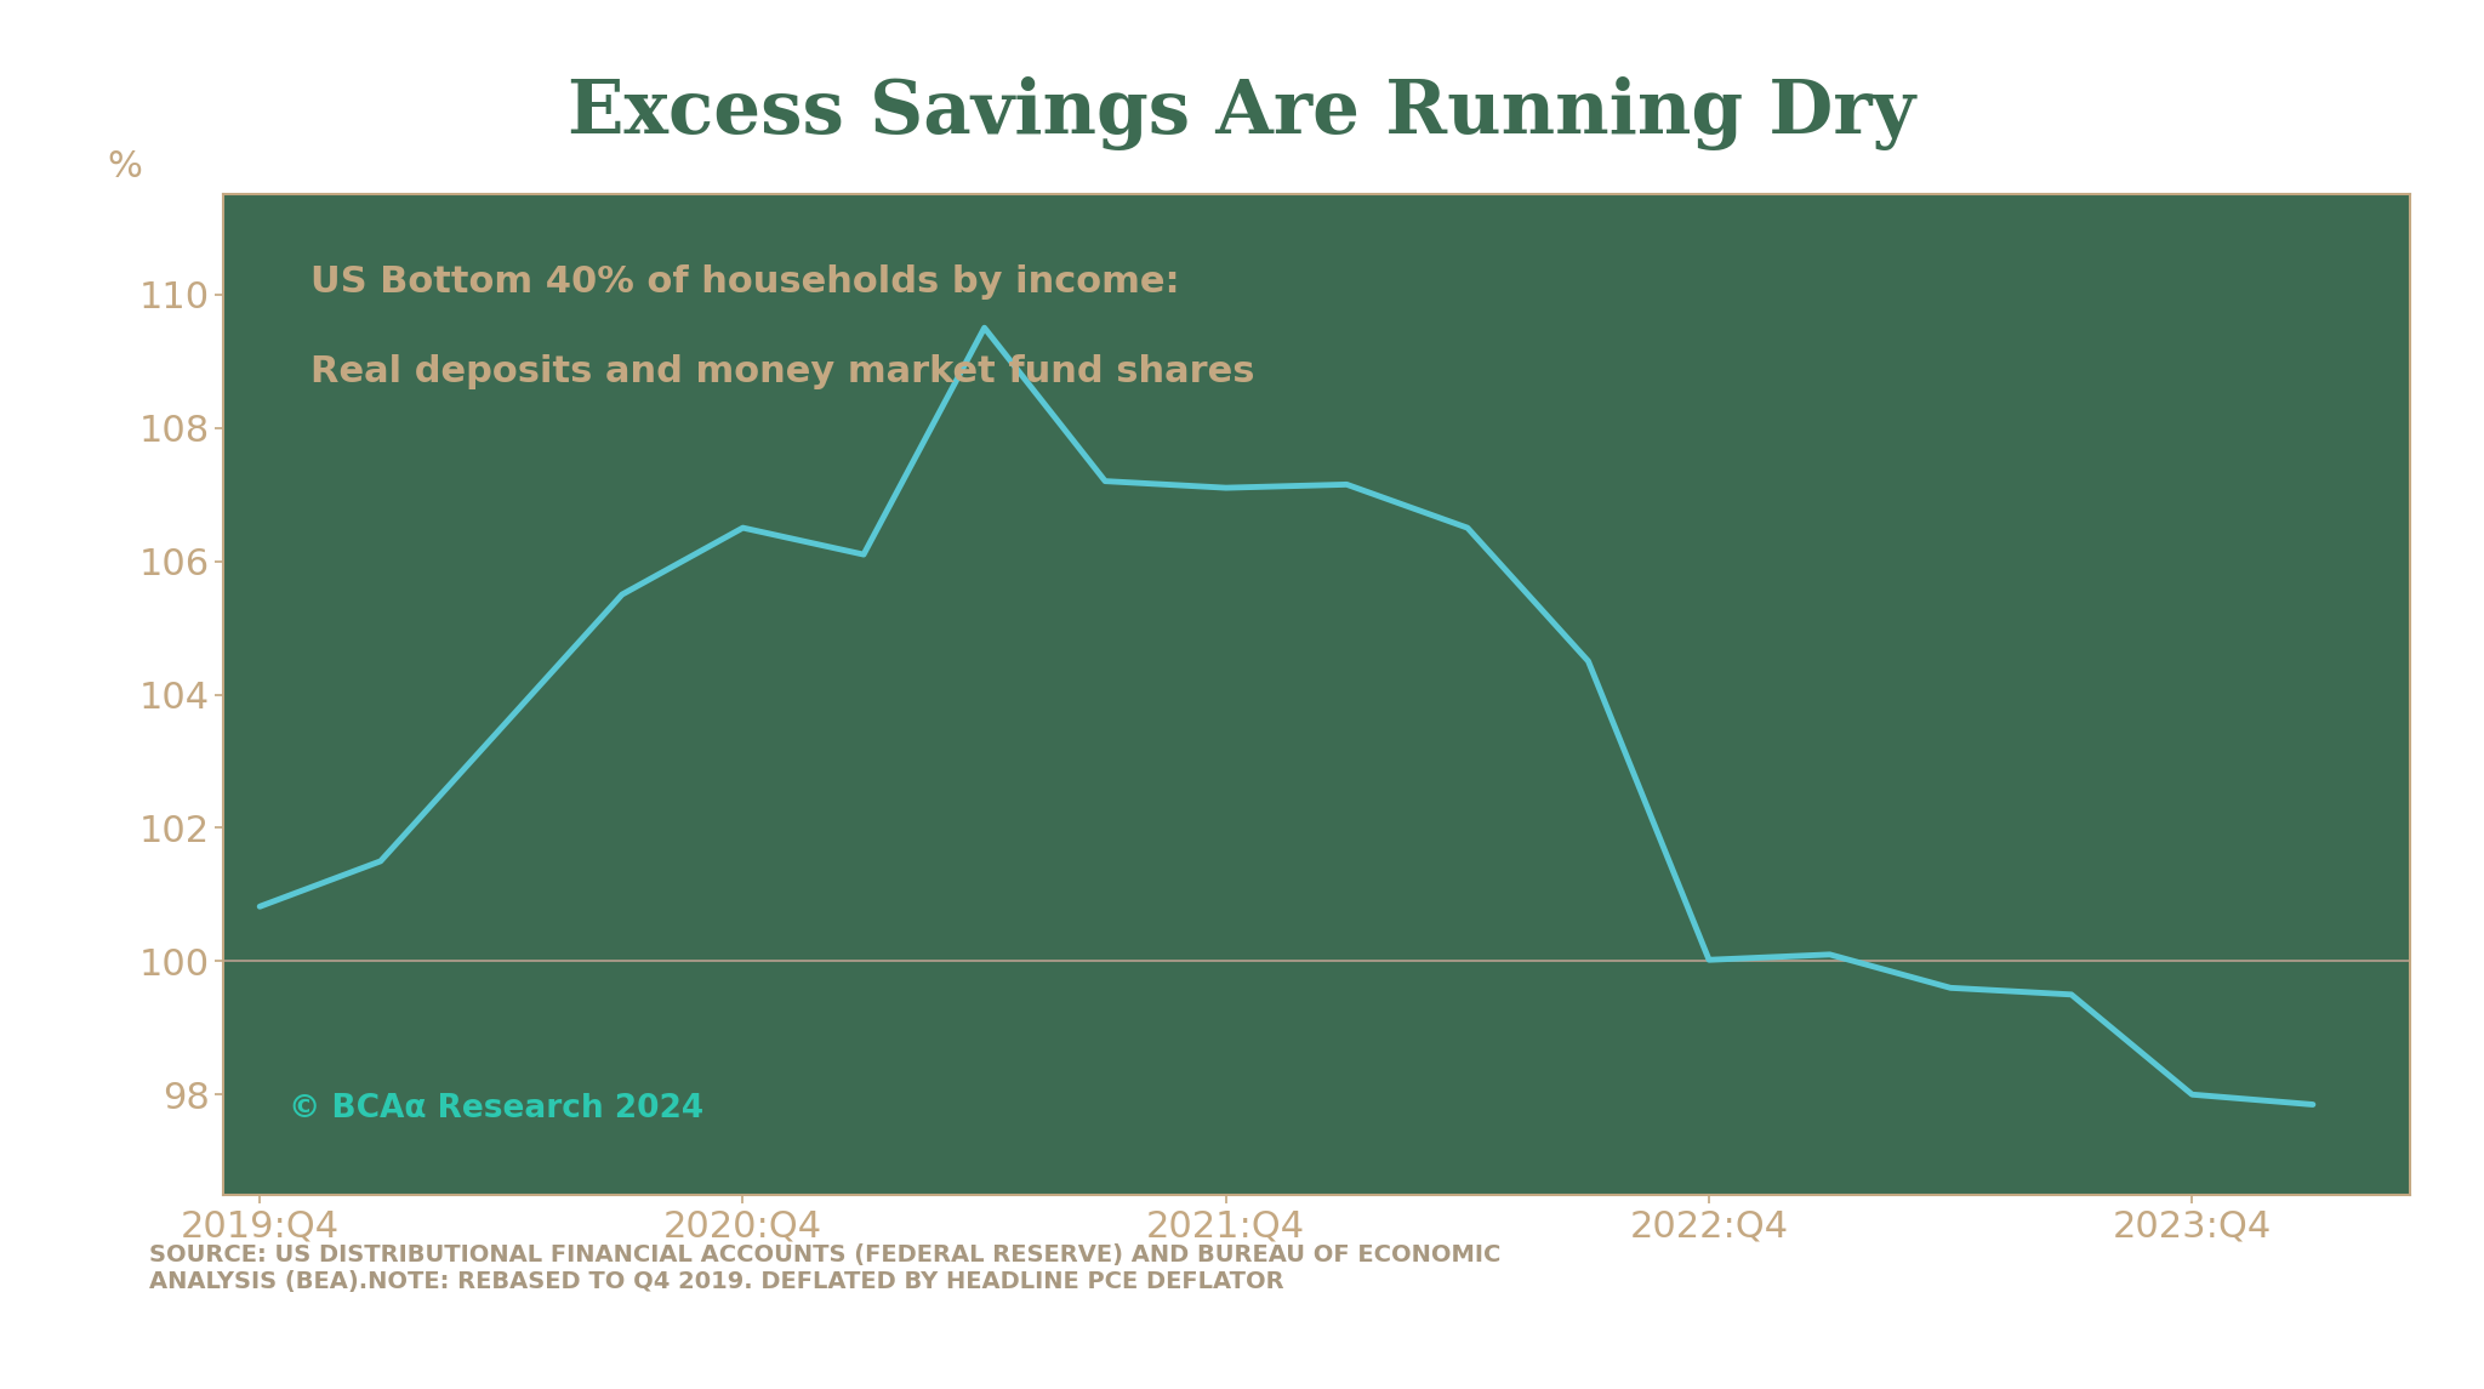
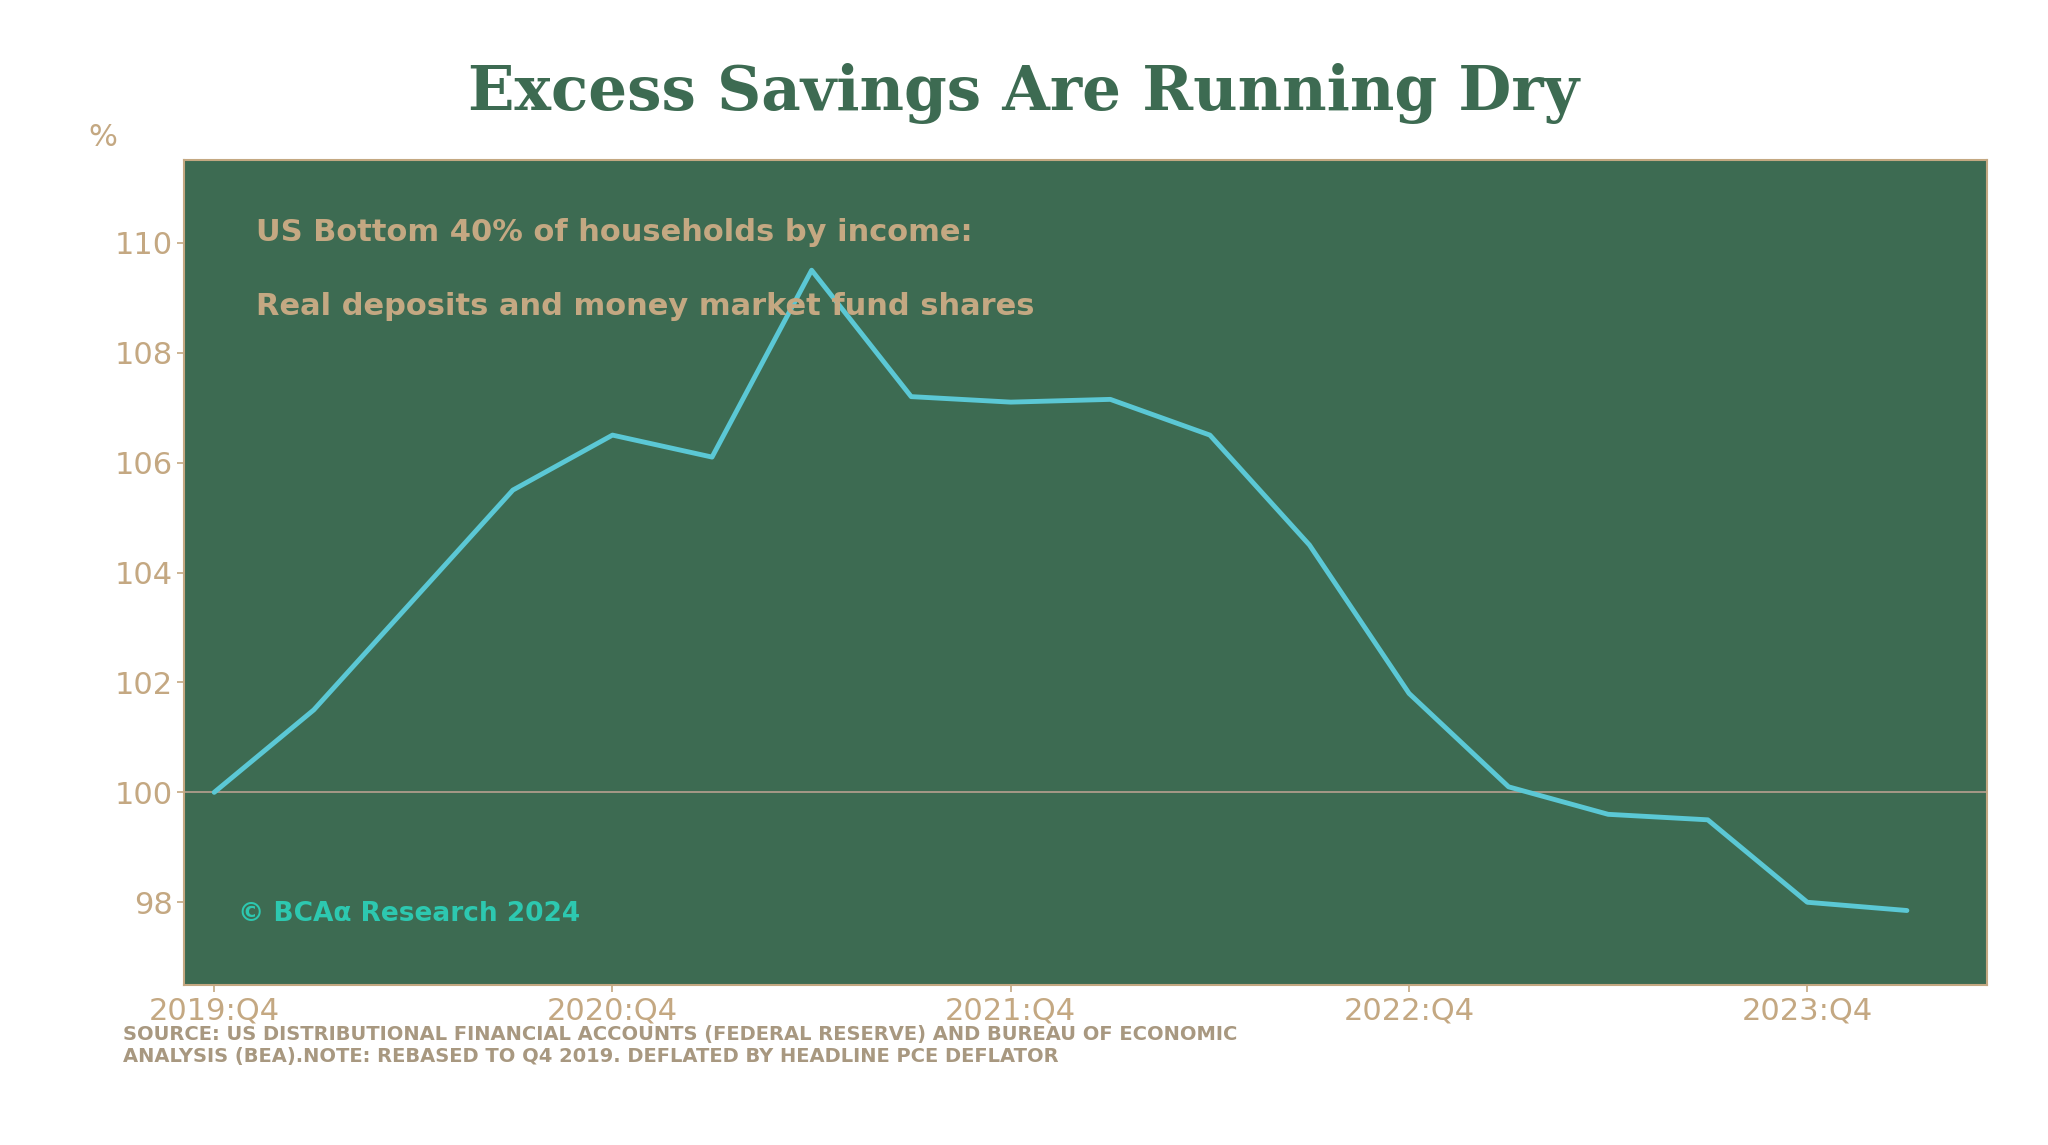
2019:Q4: 100.82 -> 100.00
2022:Q4: 100.02 -> 101.80
